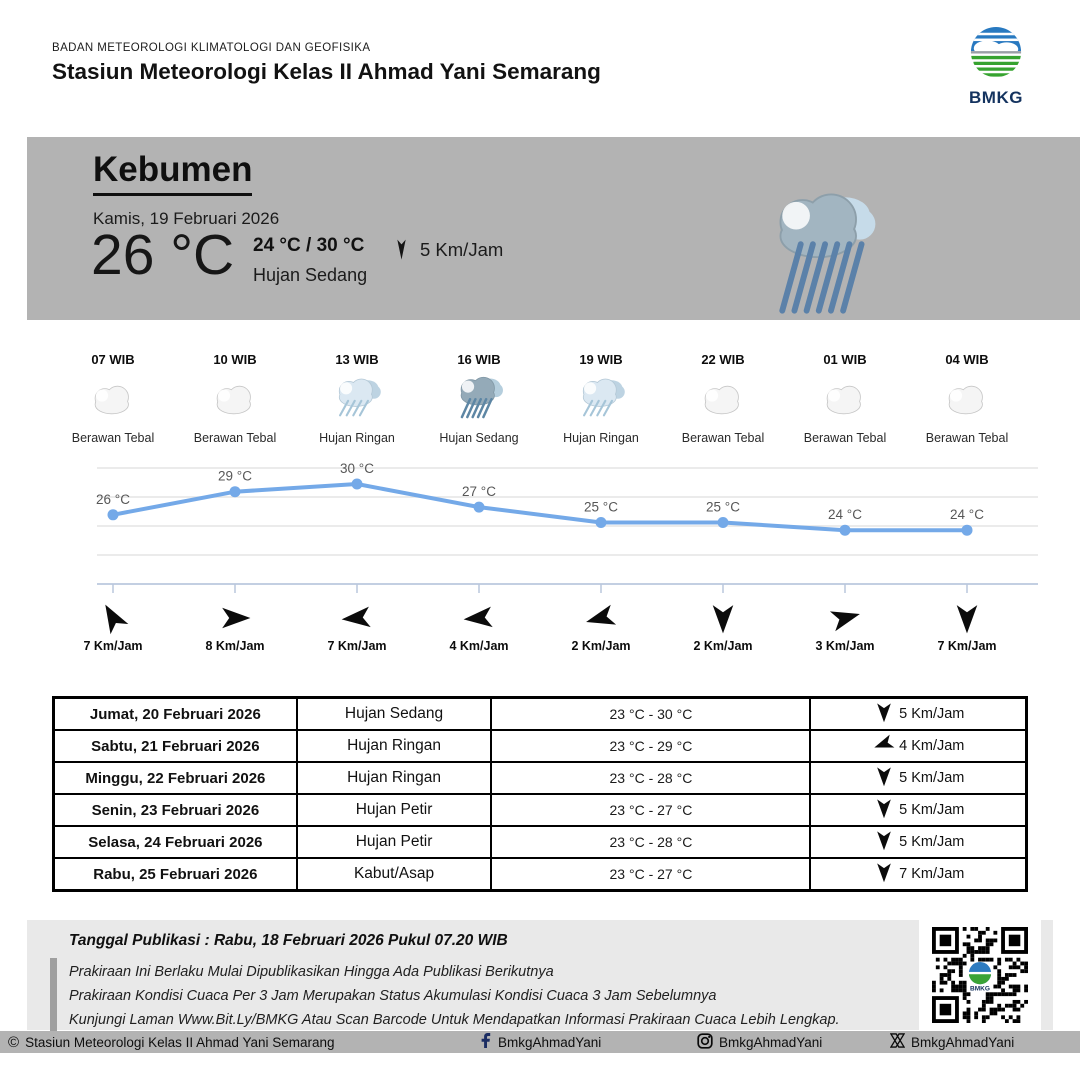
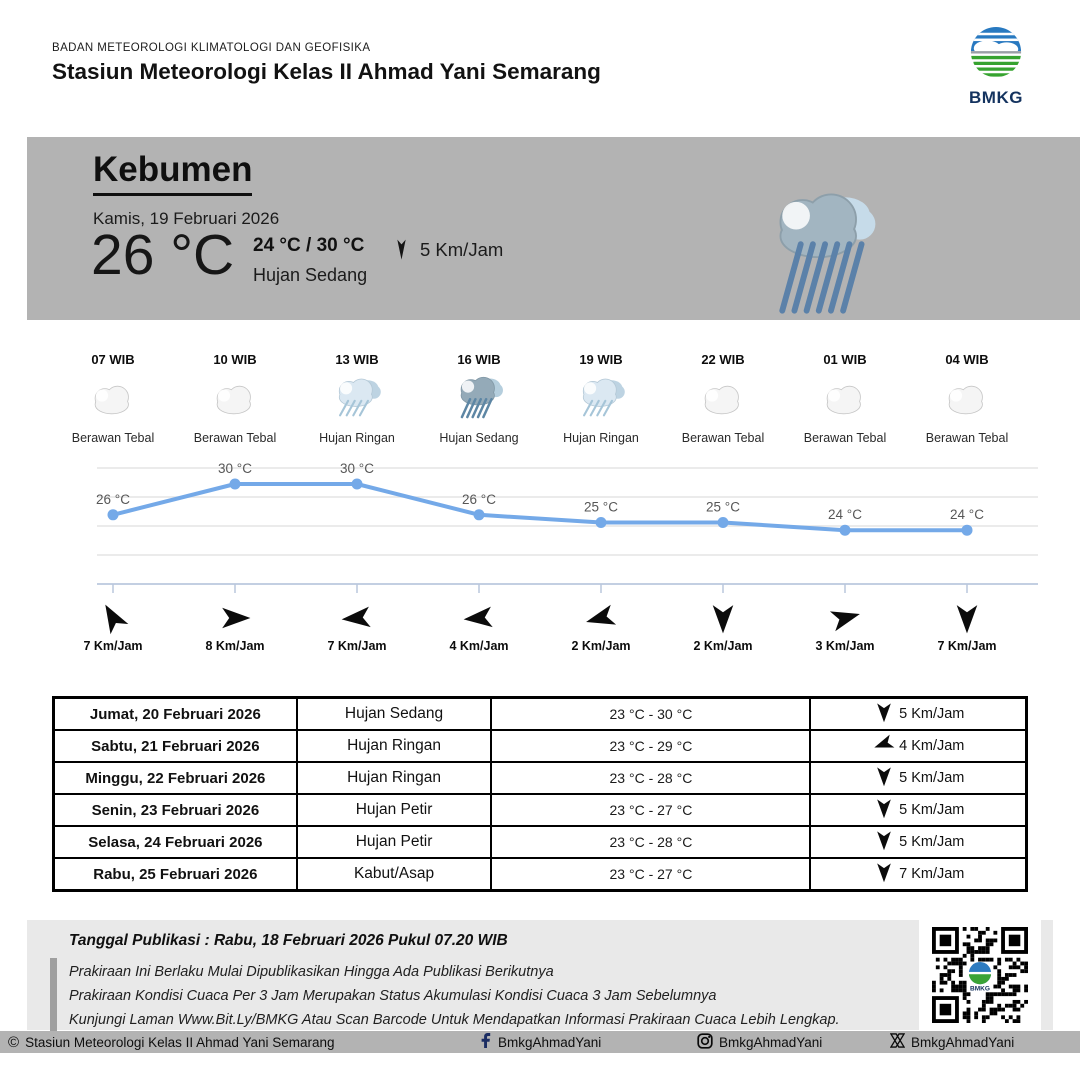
10 WIB: 29 -> 30
16 WIB: 27 -> 26
